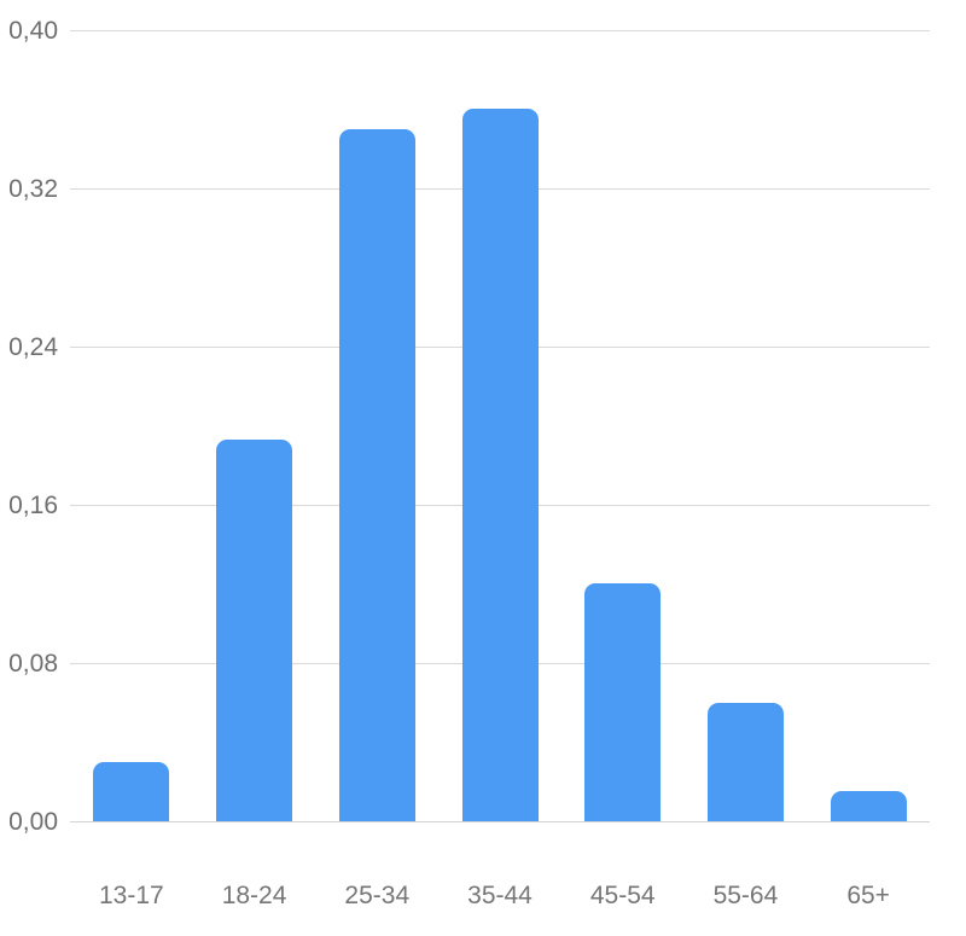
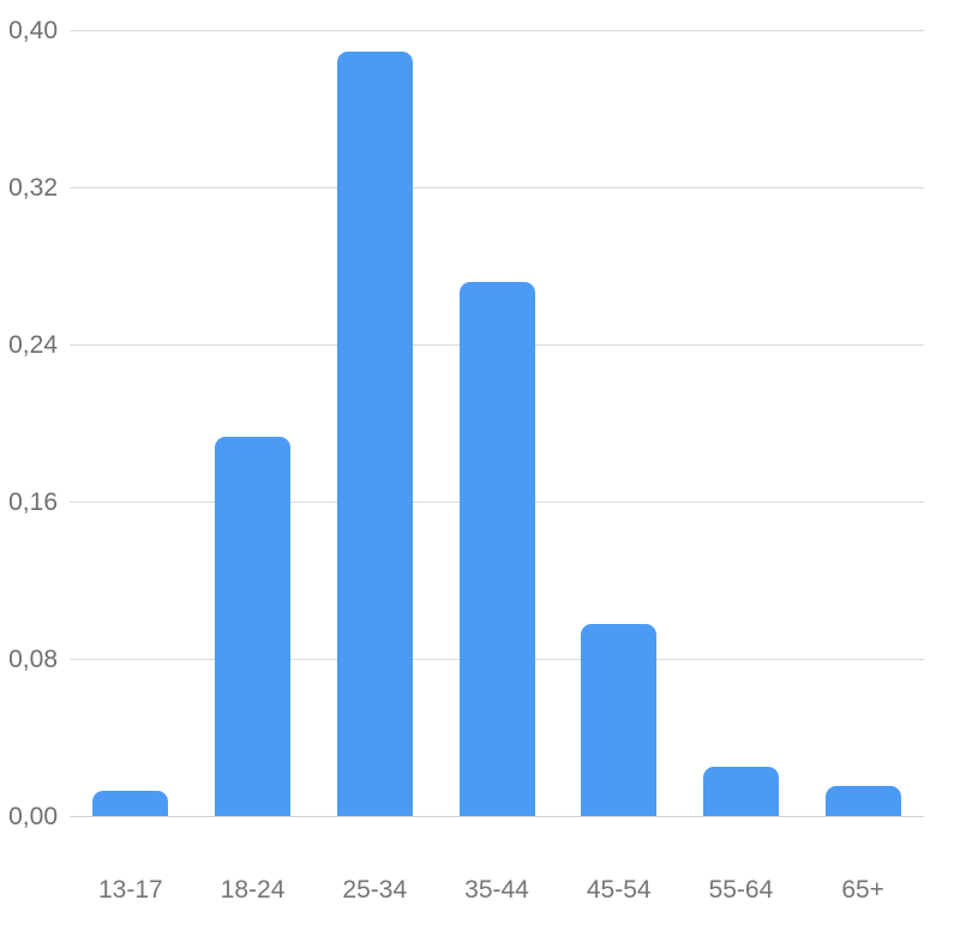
13-17: 0,03 -> 0,01
25-34: 0,35 -> 0,39
35-44: 0,36 -> 0,27
45-54: 0,12 -> 0,10
55-64: 0,06 -> 0,03
